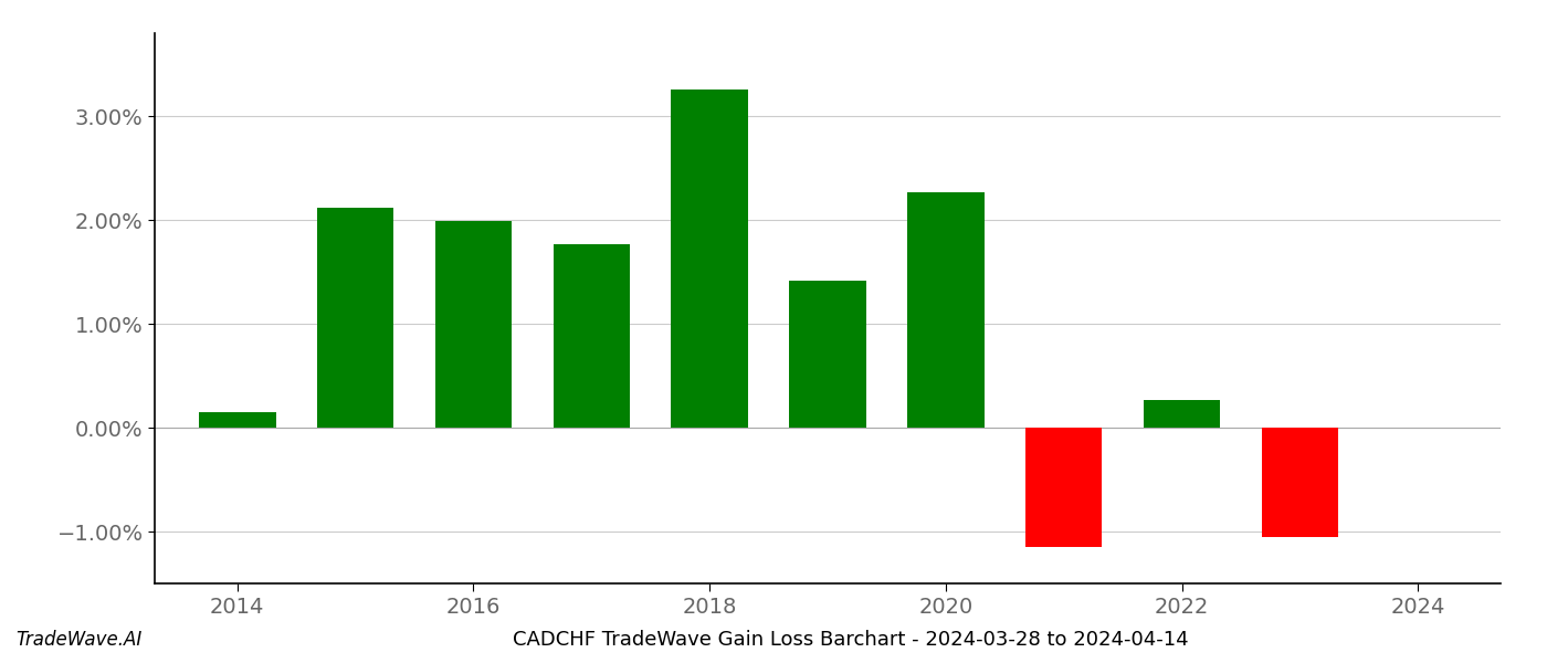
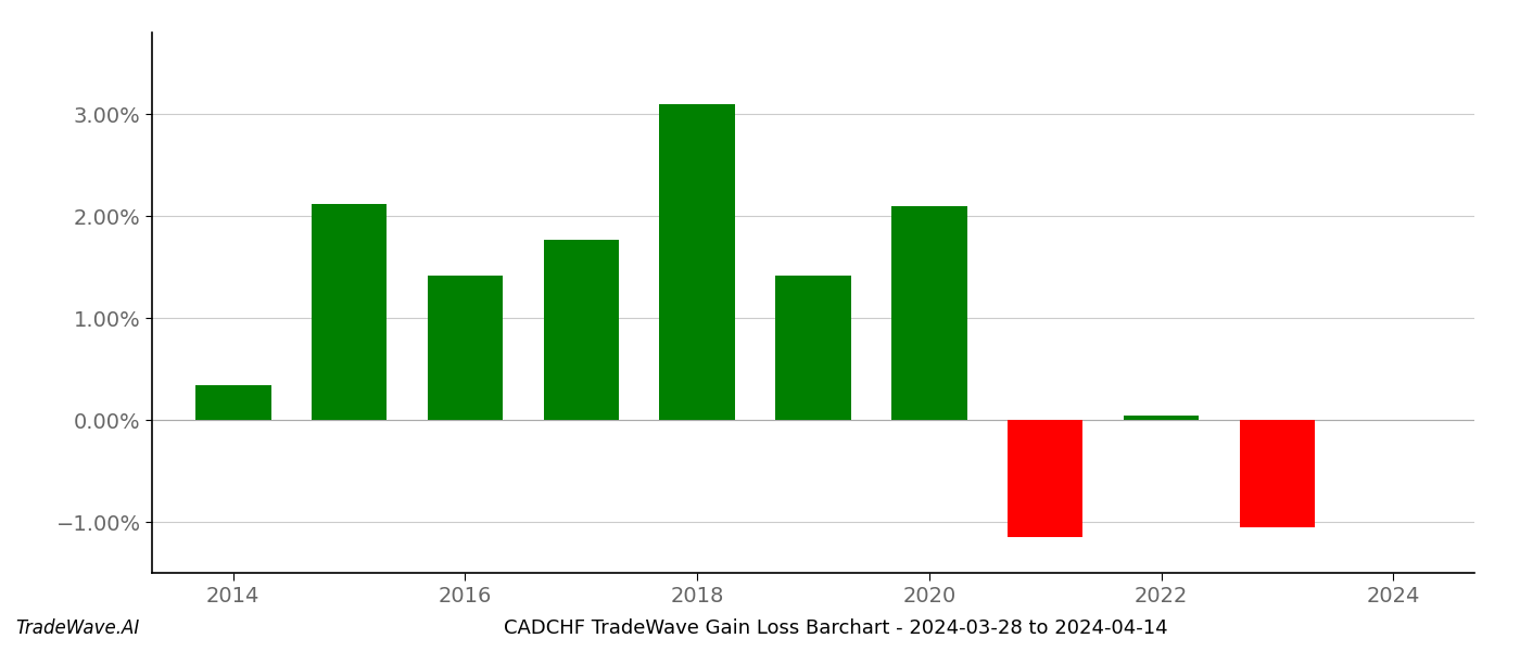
2014: 0.15% -> 0.34%
2016: 1.99% -> 1.42%
2018: 3.26% -> 3.10%
2020: 2.27% -> 2.10%
2022: 0.27% -> 0.04%
